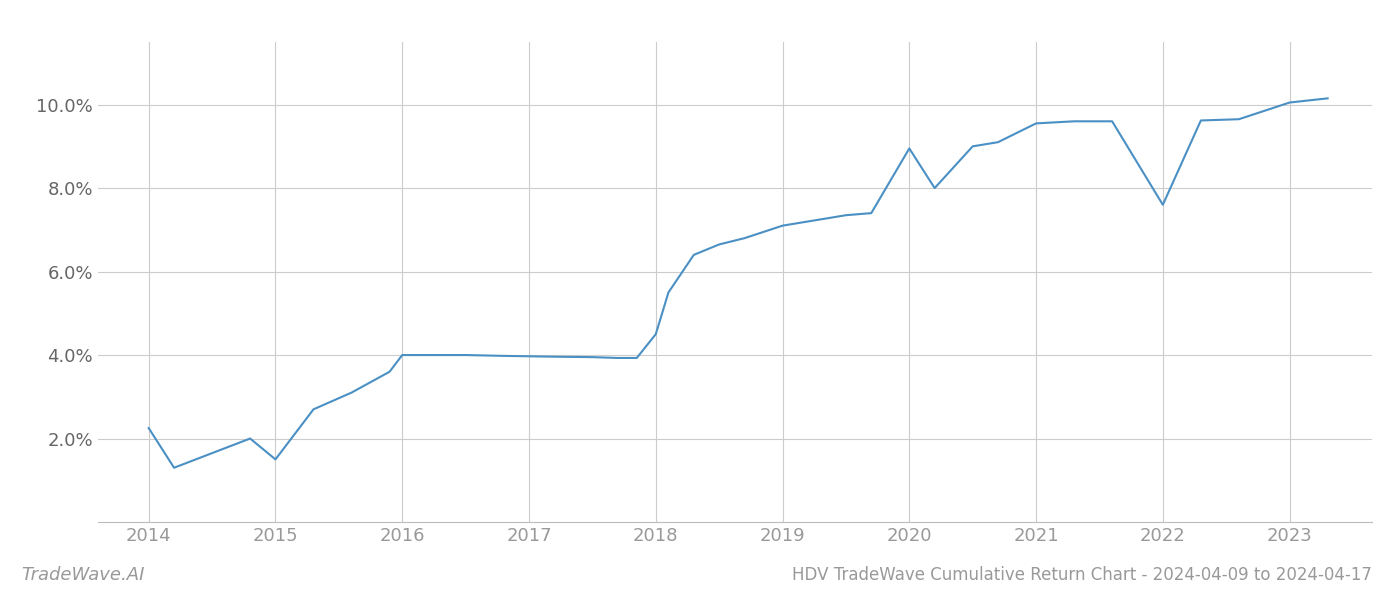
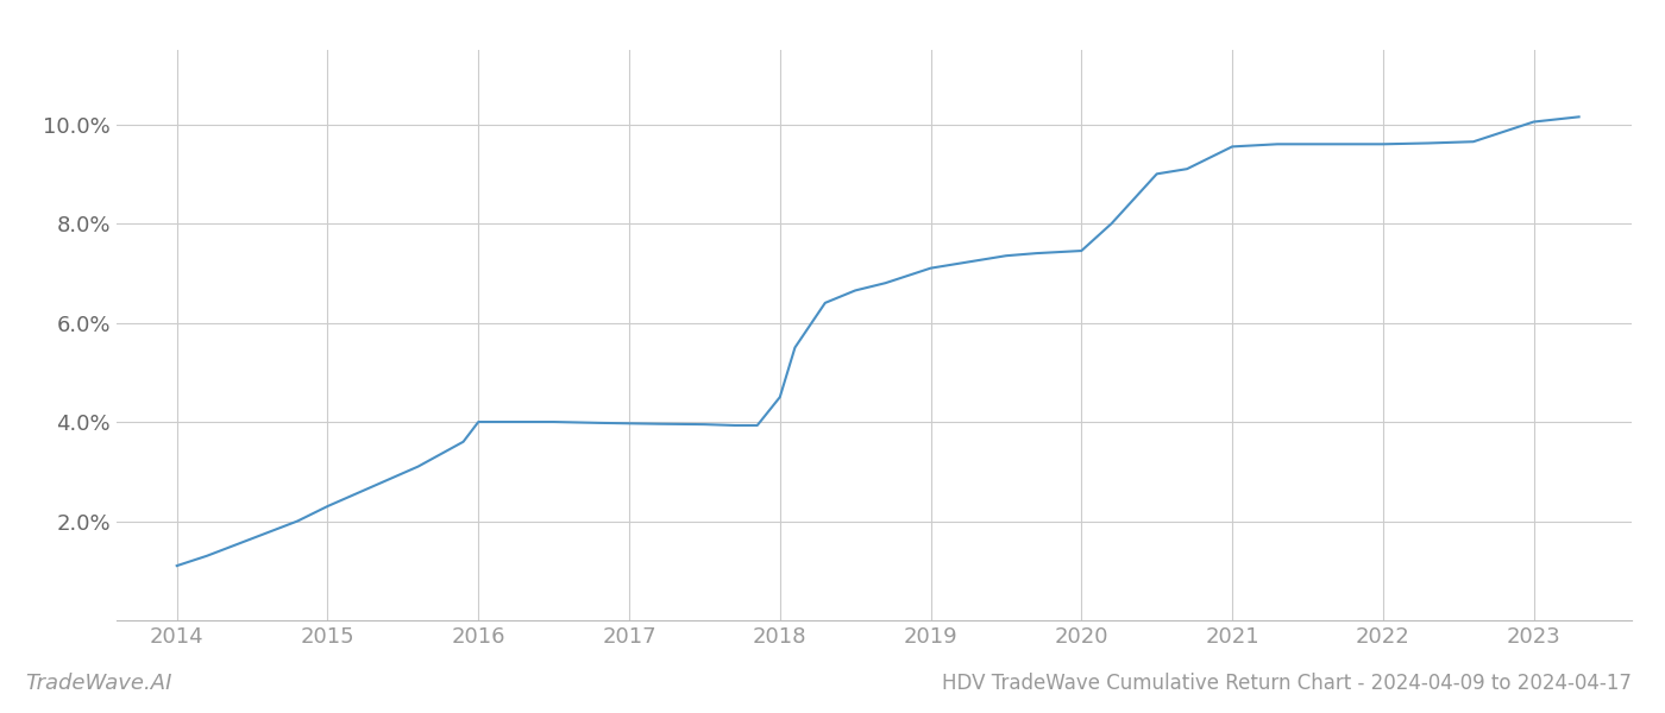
2014: 2.25% -> 1.10%
2015: 1.50% -> 2.30%
2020: 8.95% -> 7.45%
2022: 7.60% -> 9.60%
